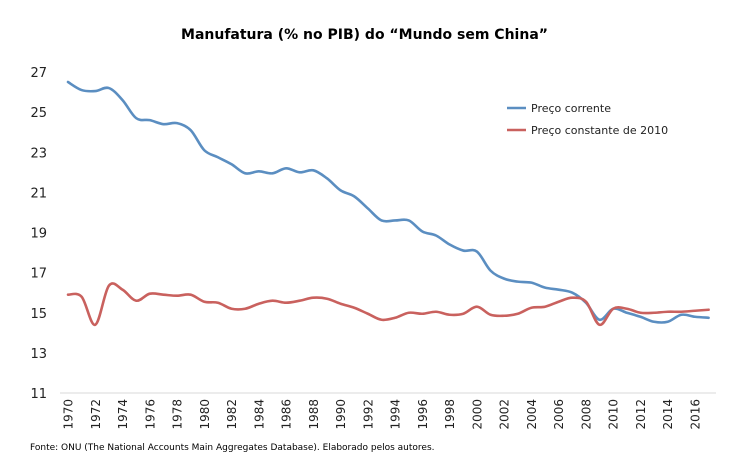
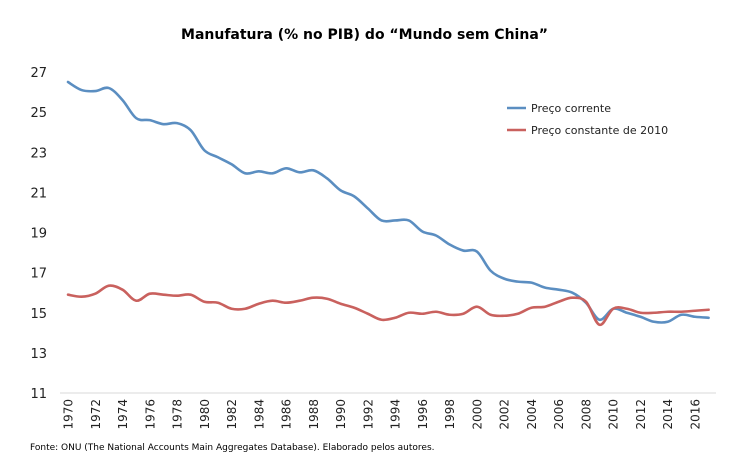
Preço constante de 2010/1972: 14.4 -> 15.9
